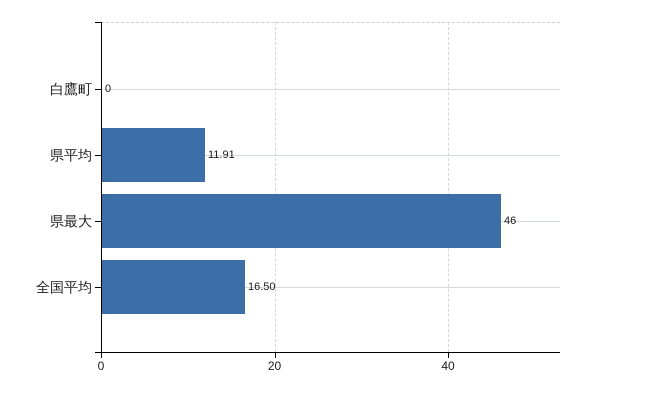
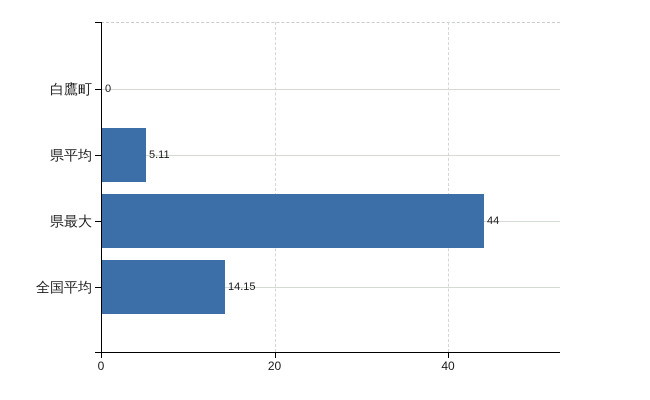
県平均: 11.91 -> 5.11
県最大: 46 -> 44
全国平均: 16.50 -> 14.15
